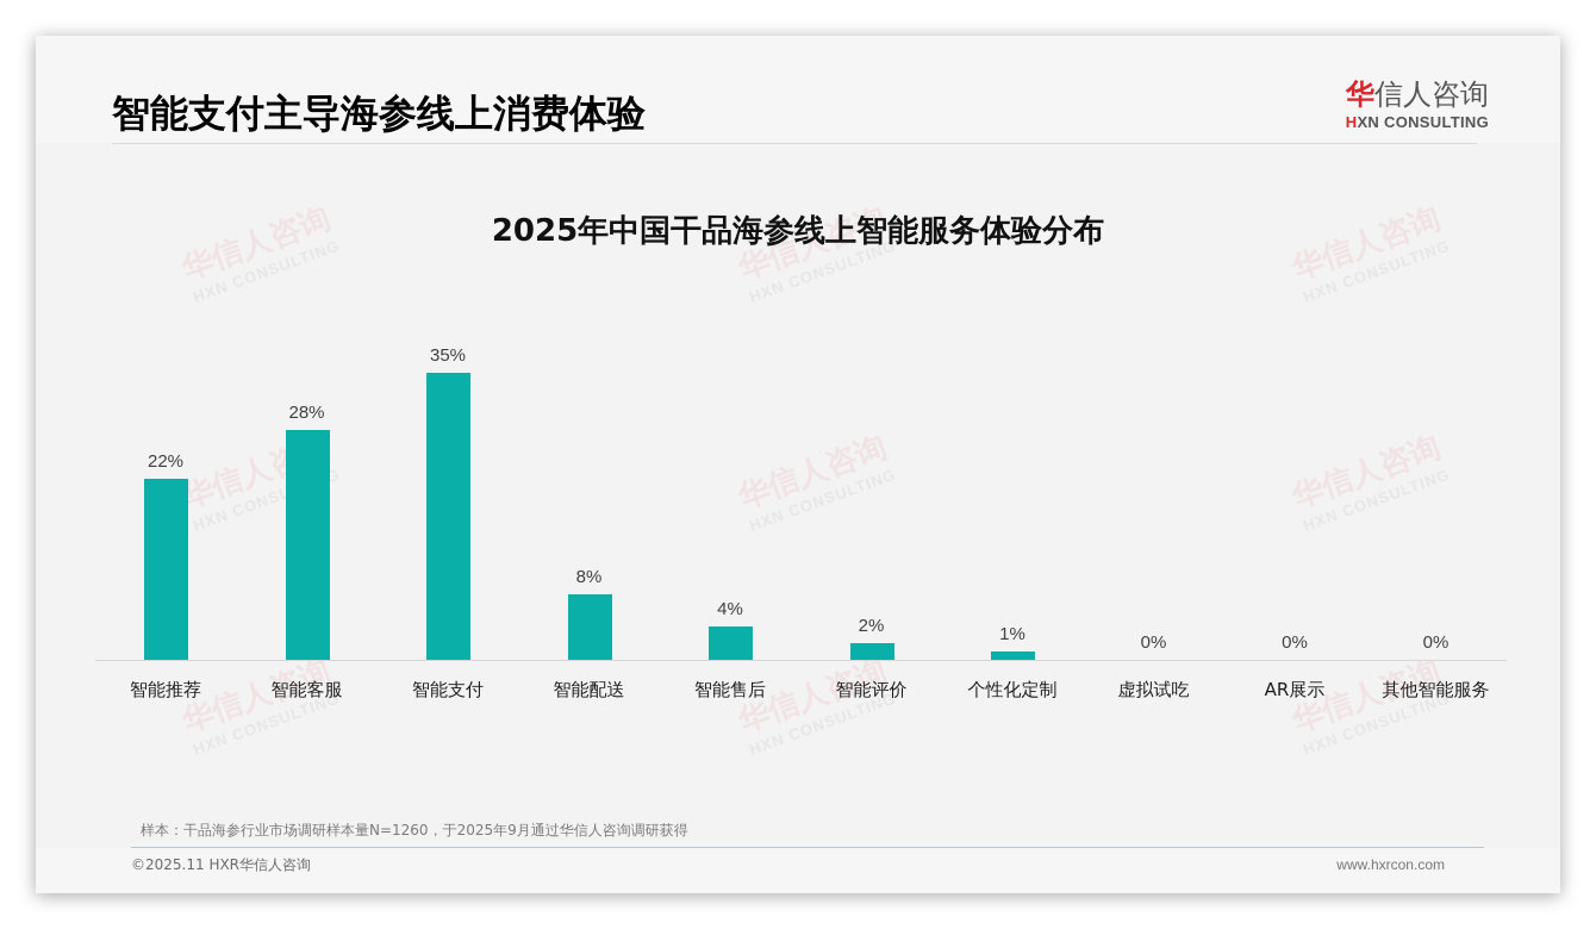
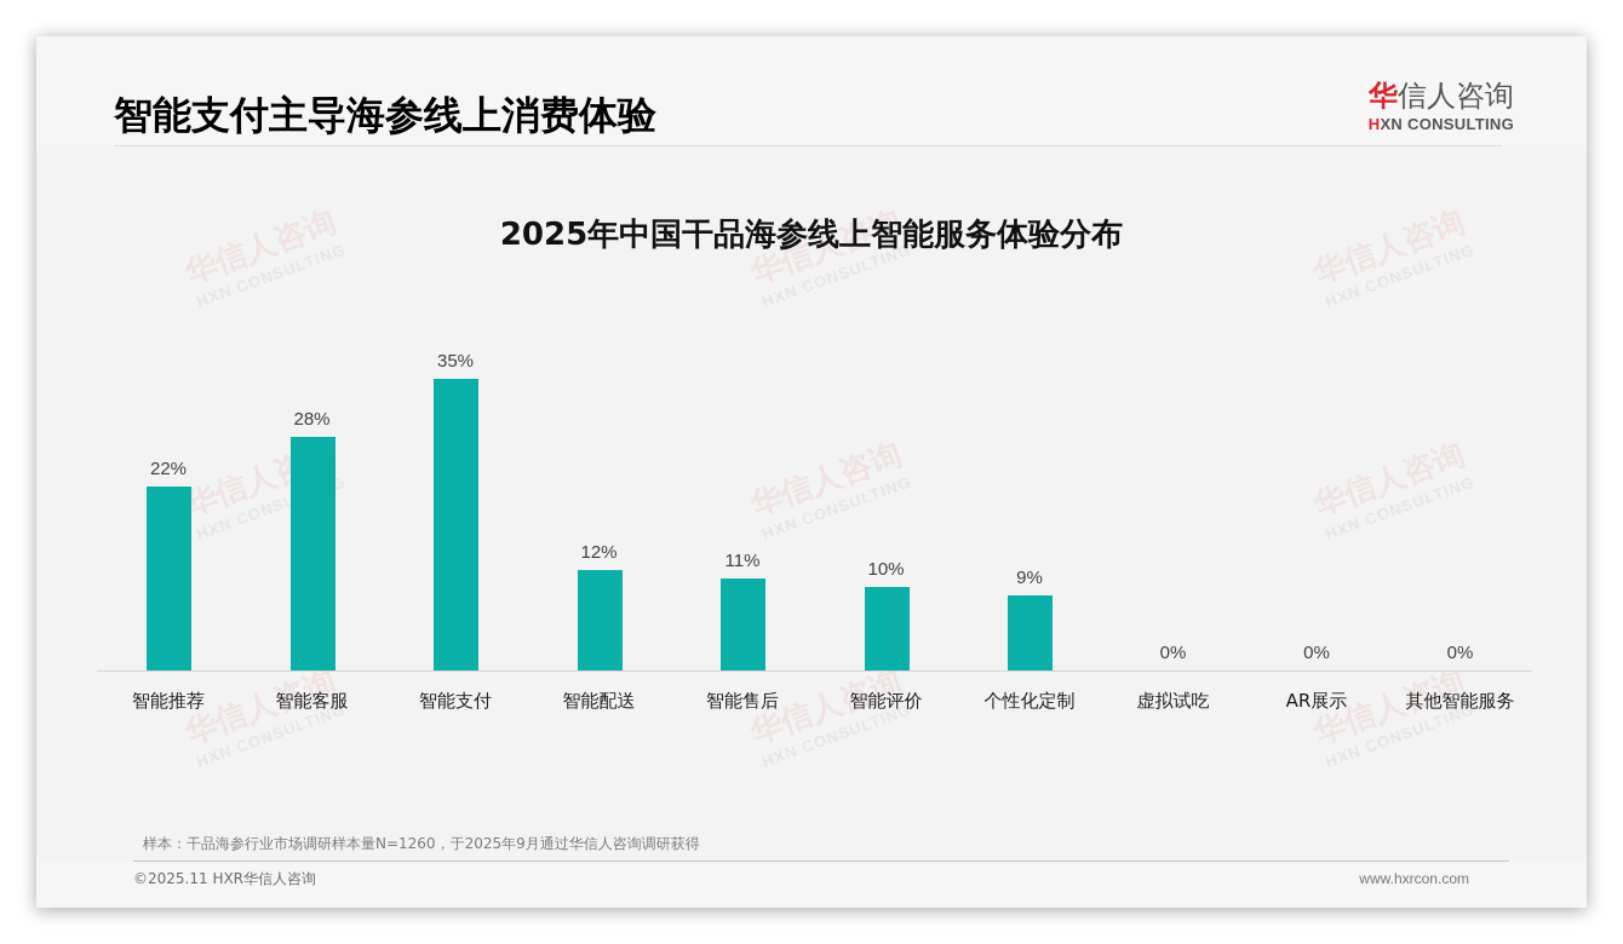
智能配送: 8% -> 12%
智能售后: 4% -> 11%
智能评价: 2% -> 10%
个性化定制: 1% -> 9%
